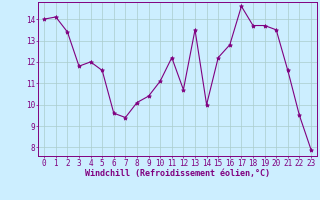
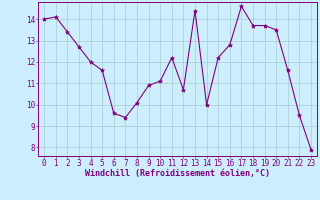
3: 11.8 -> 12.7
9: 10.4 -> 10.9
13: 13.5 -> 14.4
